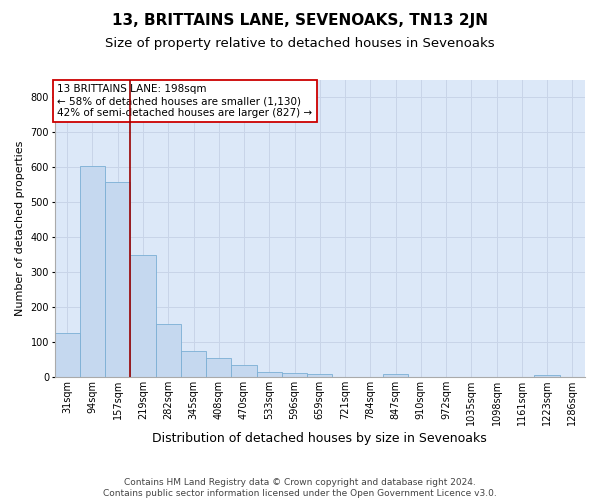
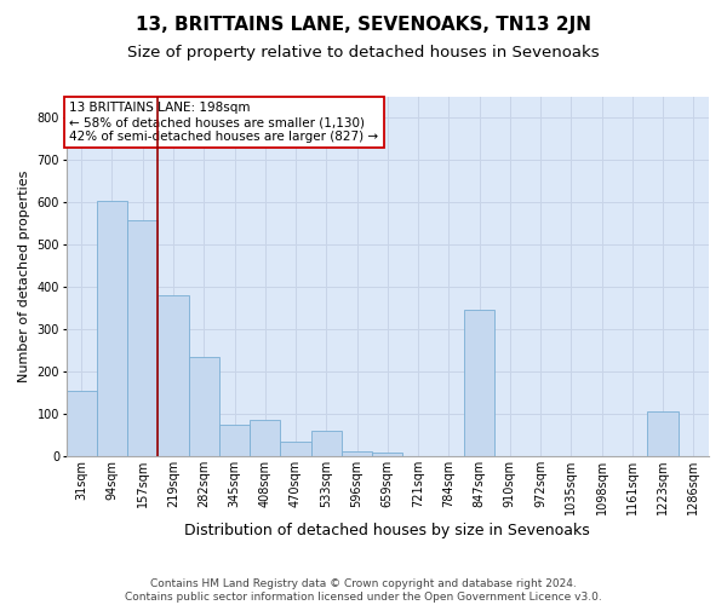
31sqm: 125 -> 155
219sqm: 348 -> 380
282sqm: 150 -> 235
408sqm: 55 -> 85
533sqm: 14 -> 60
847sqm: 7 -> 345
1223sqm: 5 -> 105
